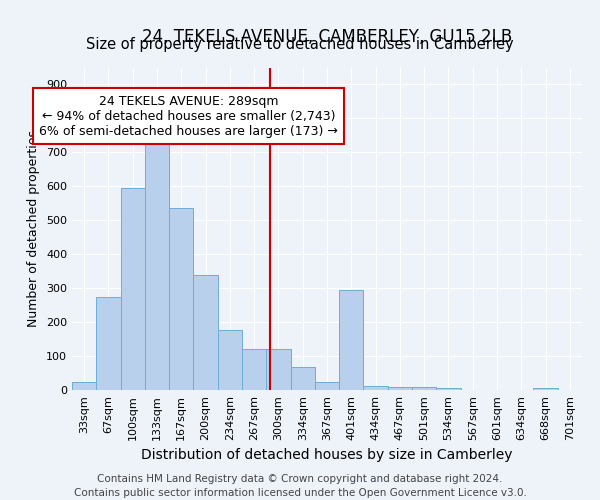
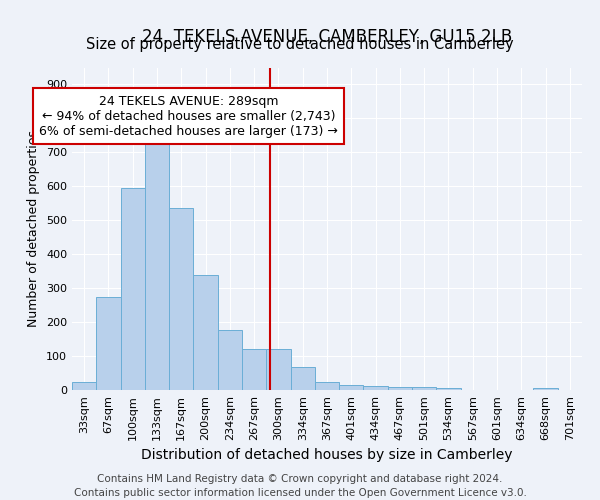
401sqm: 295 -> 15
